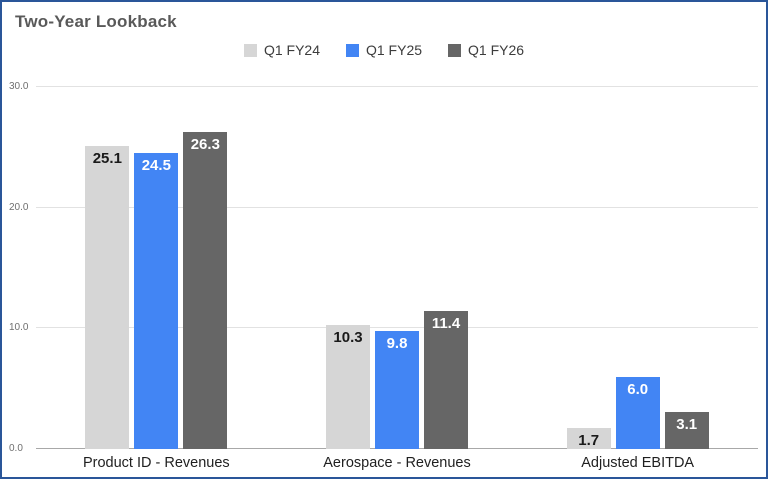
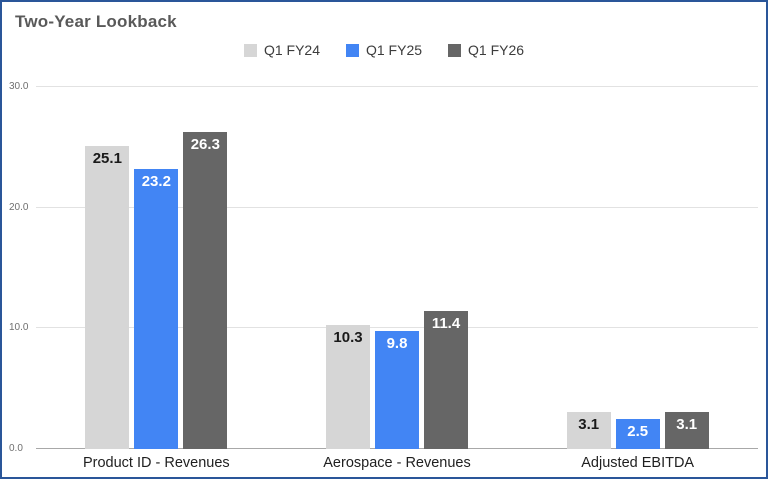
Q1 FY25/Product ID - Revenues: 24.5 -> 23.2
Q1 FY24/Adjusted EBITDA: 1.7 -> 3.1
Q1 FY25/Adjusted EBITDA: 6.0 -> 2.5
